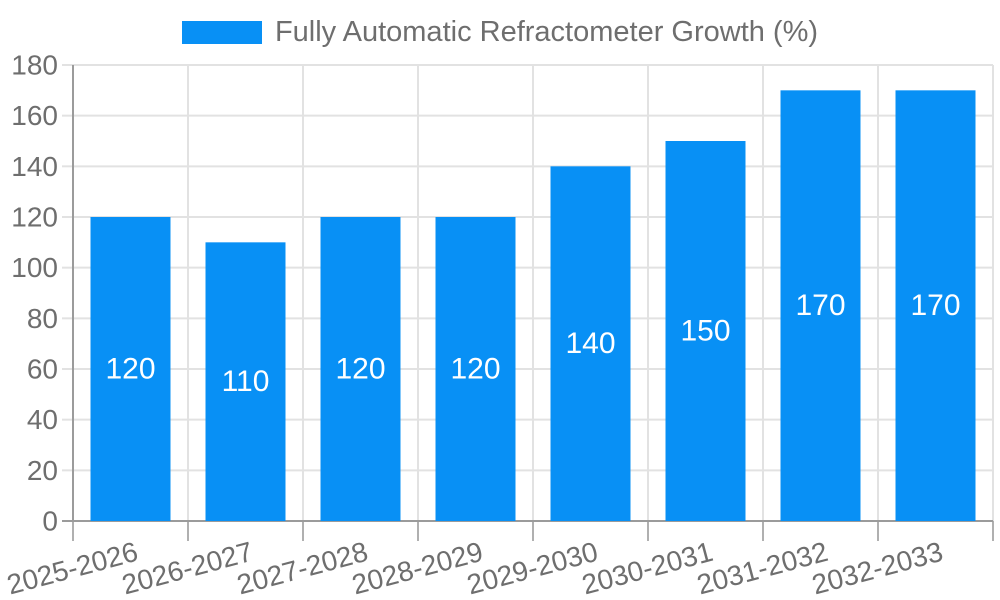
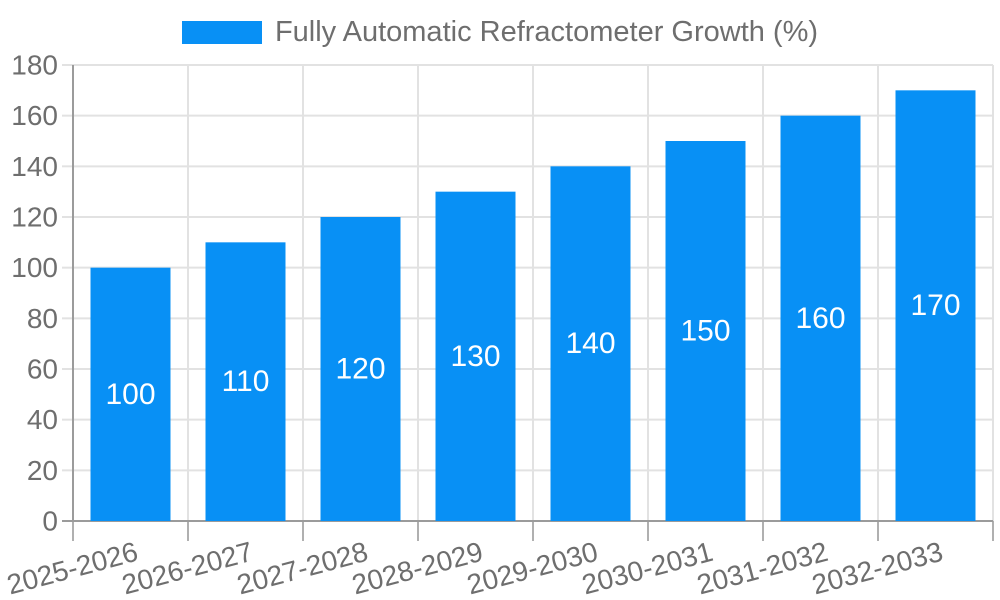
2025-2026: 120 -> 100
2028-2029: 120 -> 130
2031-2032: 170 -> 160
